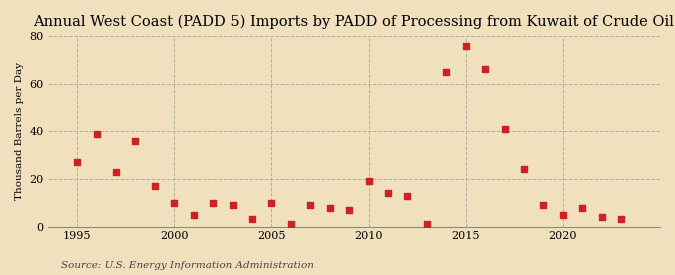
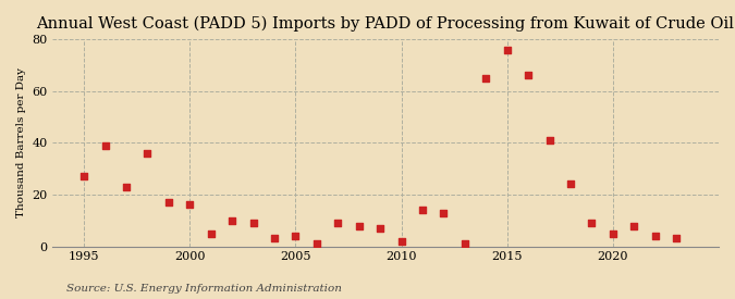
2000: 10 -> 16
2005: 10 -> 4
2010: 19 -> 2
